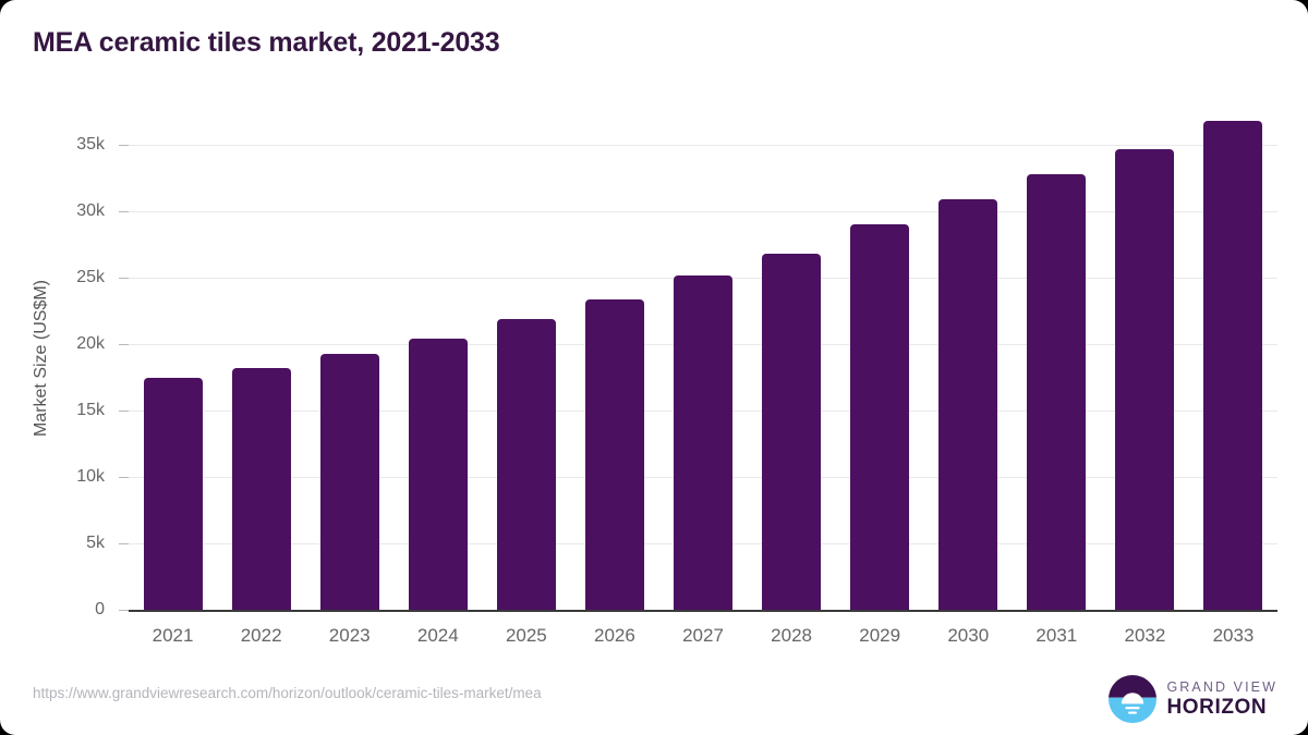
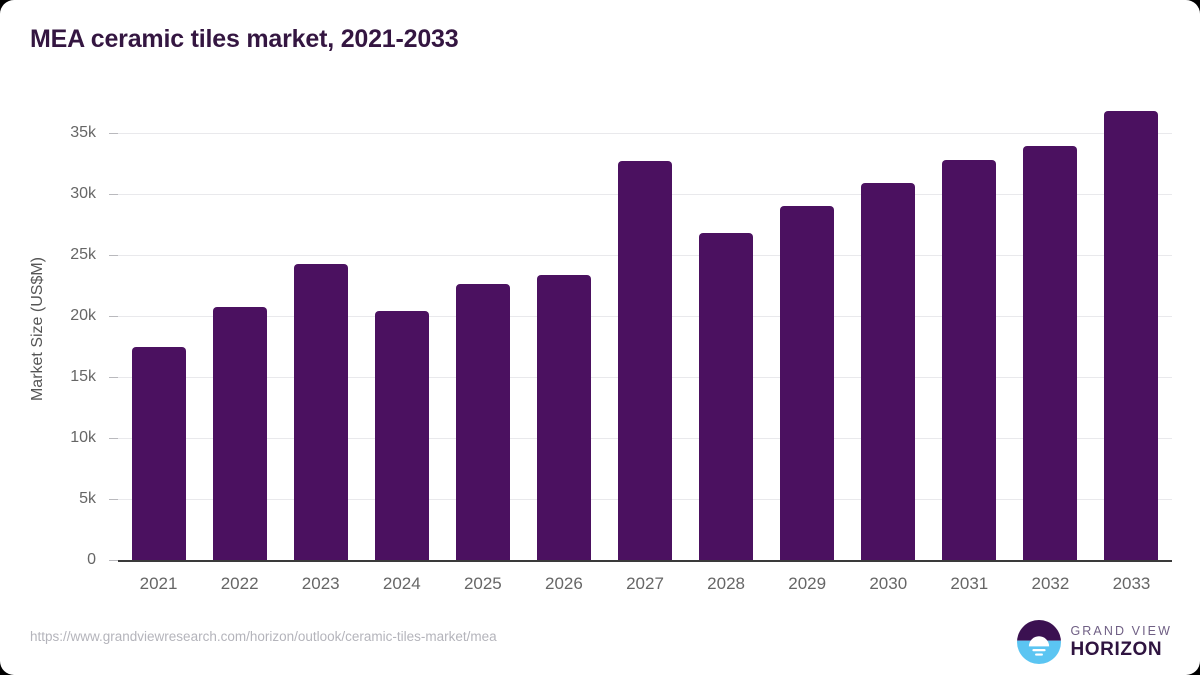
2022: 18.2k -> 20.7k
2023: 19.2k -> 24.3k
2025: 21.8k -> 22.6k
2027: 25.2k -> 32.7k
2032: 34.7k -> 33.9k
